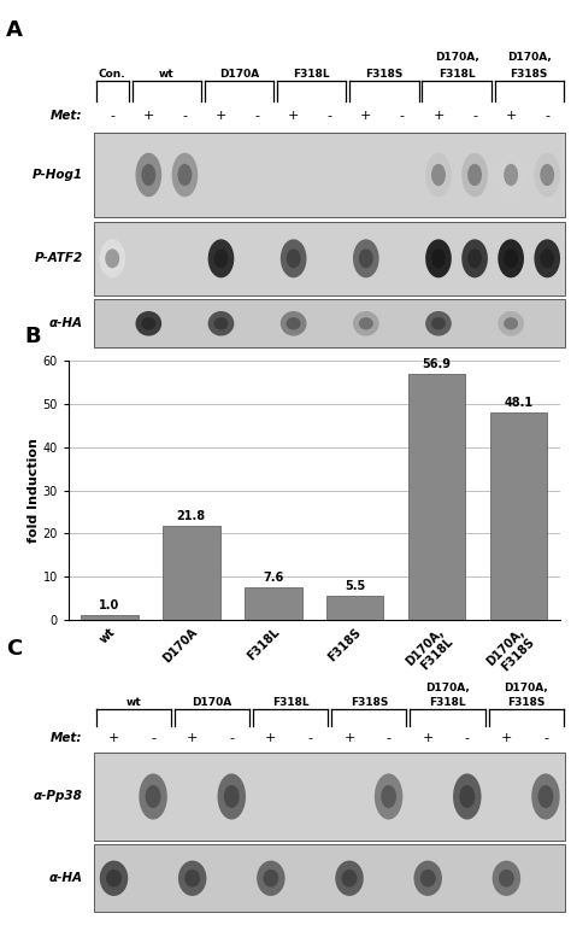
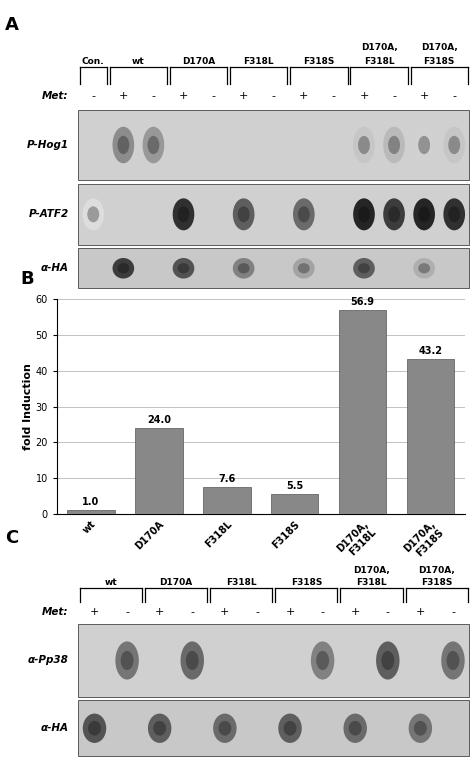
D170A: 21.8 -> 24.0
D170A, F318S: 48.1 -> 43.2
